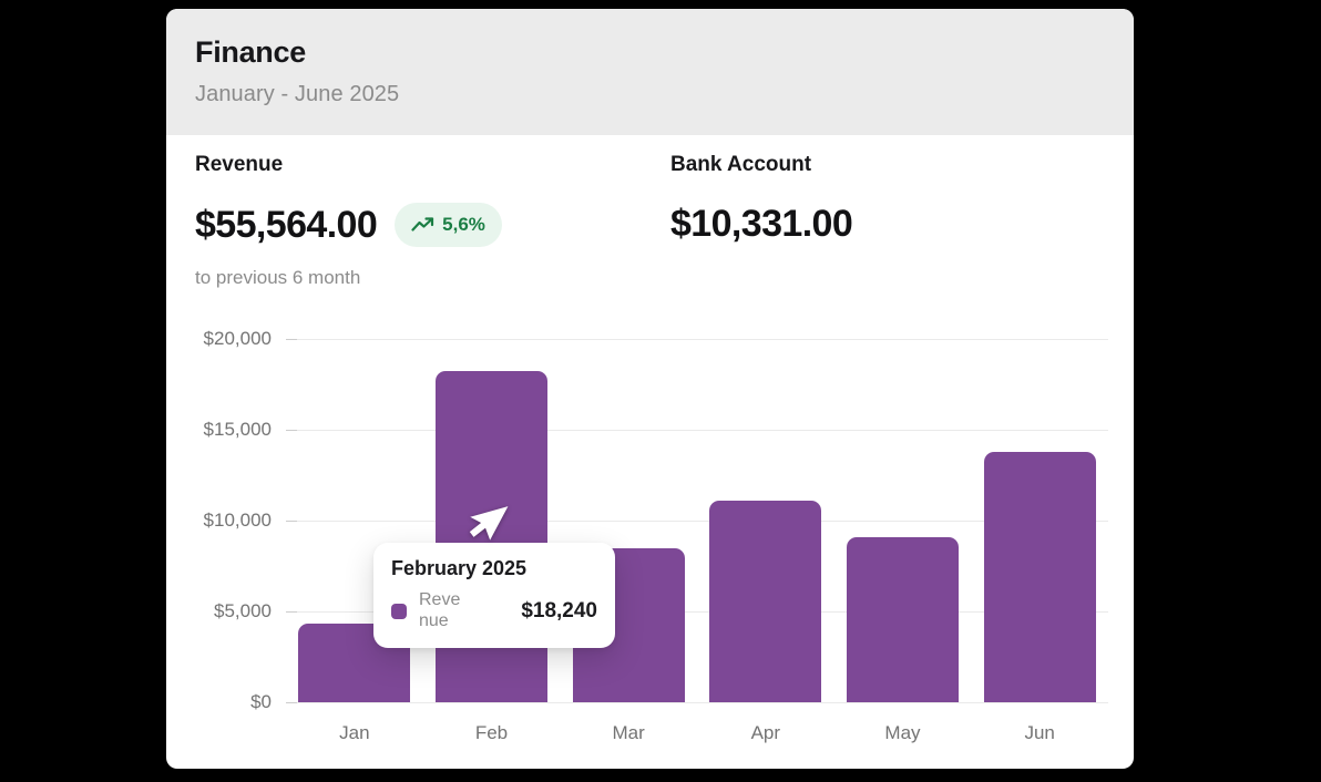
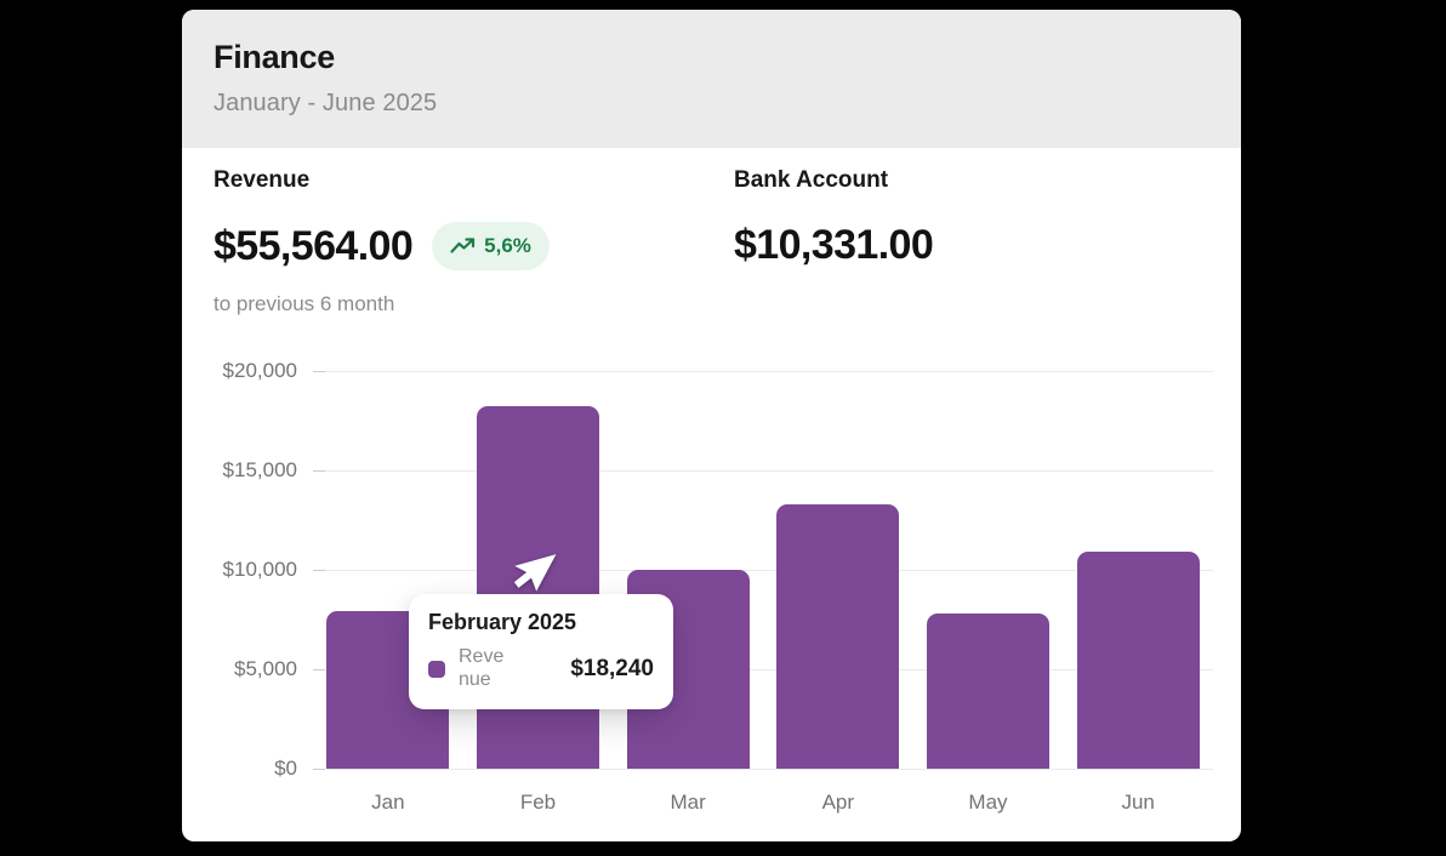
Jan: $4300 -> $7900
Mar: $8500 -> $10000
Apr: $11100 -> $13300
May: $9100 -> $7800
Jun: $13800 -> $10900
